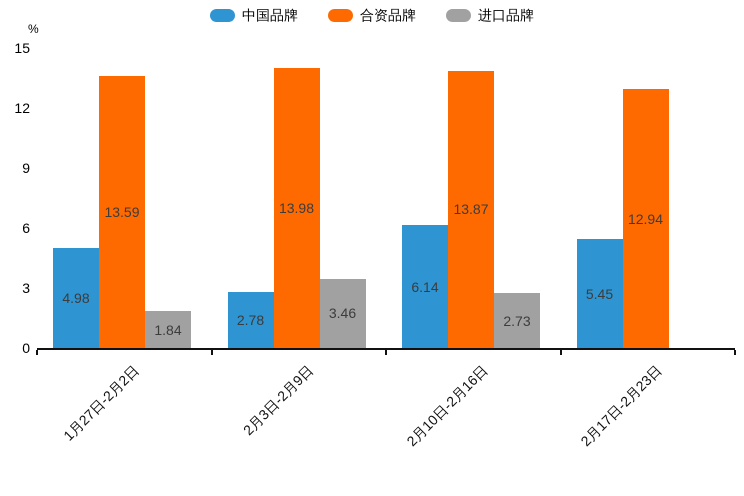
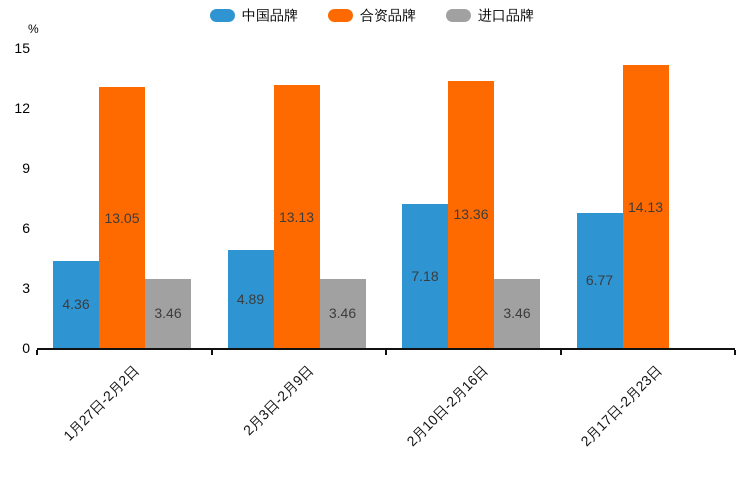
中国品牌/1月27日-2月2日: 4.98 -> 4.36
合资品牌/1月27日-2月2日: 13.59 -> 13.05
进口品牌/1月27日-2月2日: 1.84 -> 3.46
中国品牌/2月3日-2月9日: 2.78 -> 4.89
合资品牌/2月3日-2月9日: 13.98 -> 13.13
中国品牌/2月10日-2月16日: 6.14 -> 7.18
合资品牌/2月10日-2月16日: 13.87 -> 13.36
进口品牌/2月10日-2月16日: 2.73 -> 3.46
中国品牌/2月17日-2月23日: 5.45 -> 6.77
合资品牌/2月17日-2月23日: 12.94 -> 14.13
